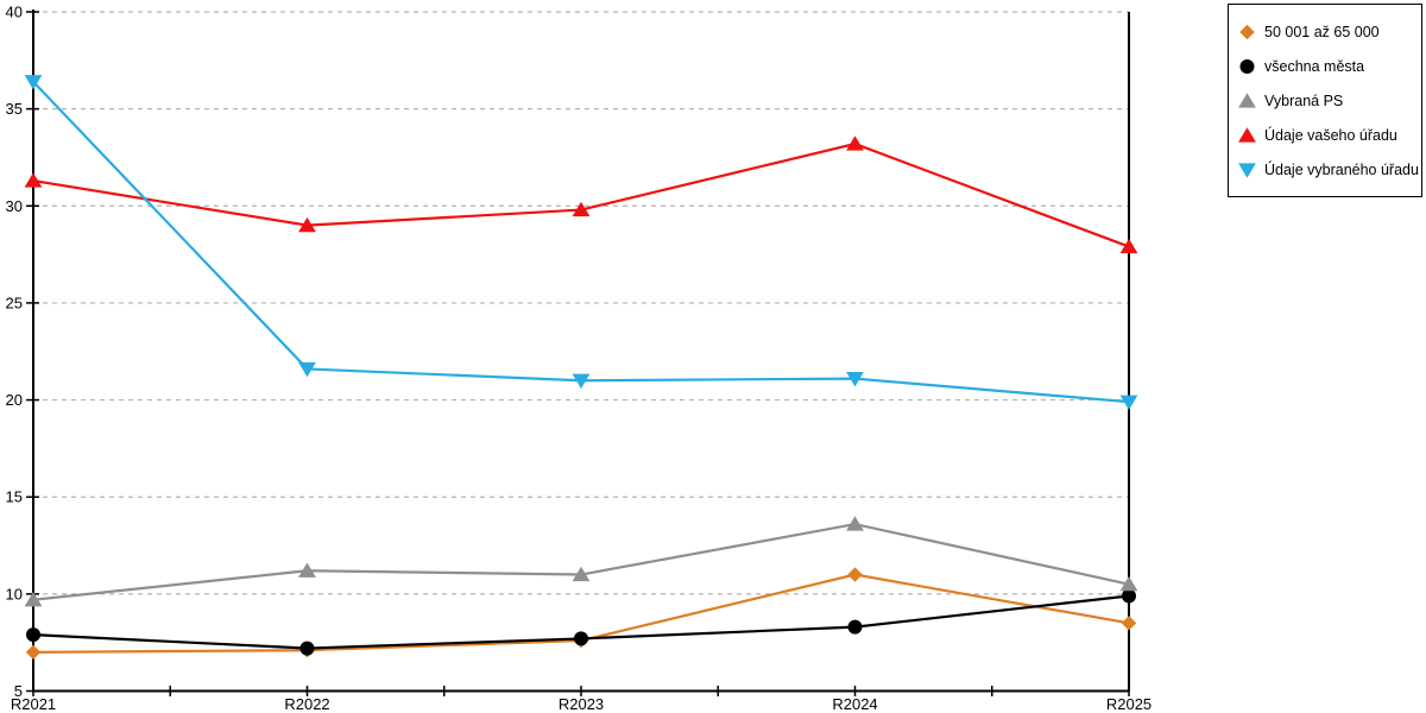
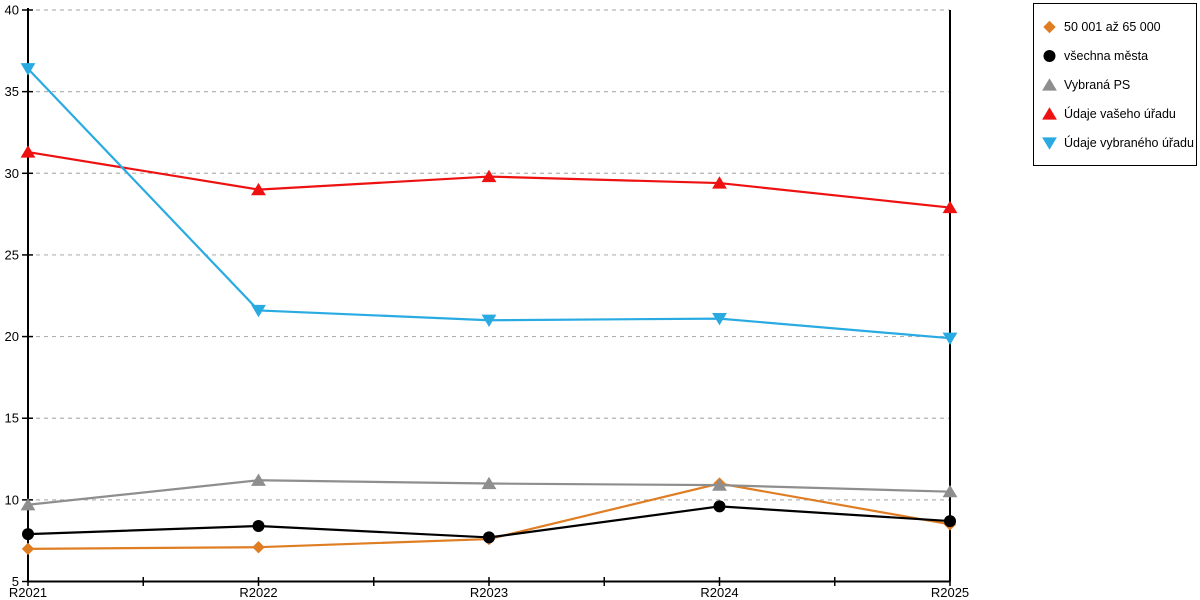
všechna města/R2022: 7.2 -> 8.4
všechna města/R2024: 8.3 -> 9.6
Vybraná PS/R2024: 13.6 -> 10.9
Údaje vašeho úřadu/R2024: 33.2 -> 29.4
všechna města/R2025: 9.9 -> 8.7
